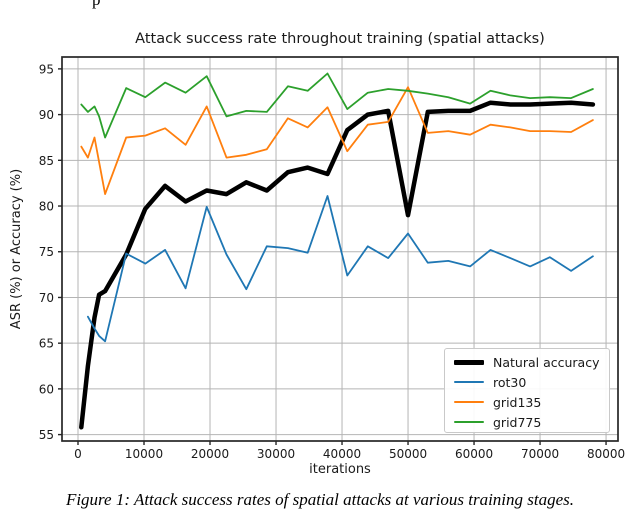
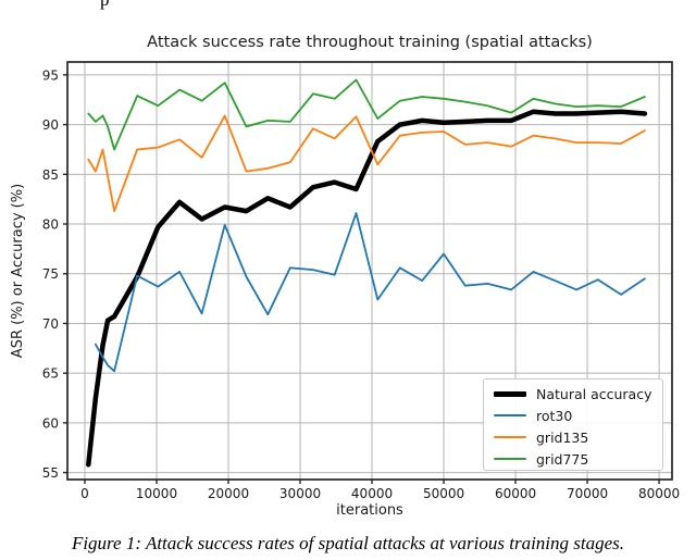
Natural accuracy/50000: 79 -> 90
grid135/50000: 93 -> 89
